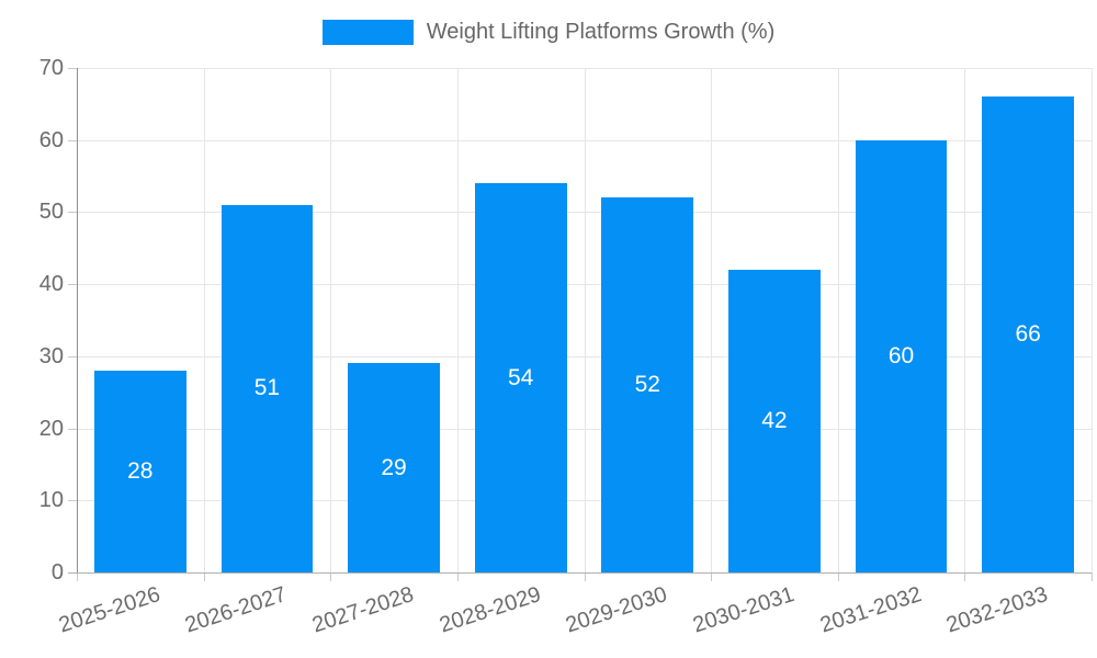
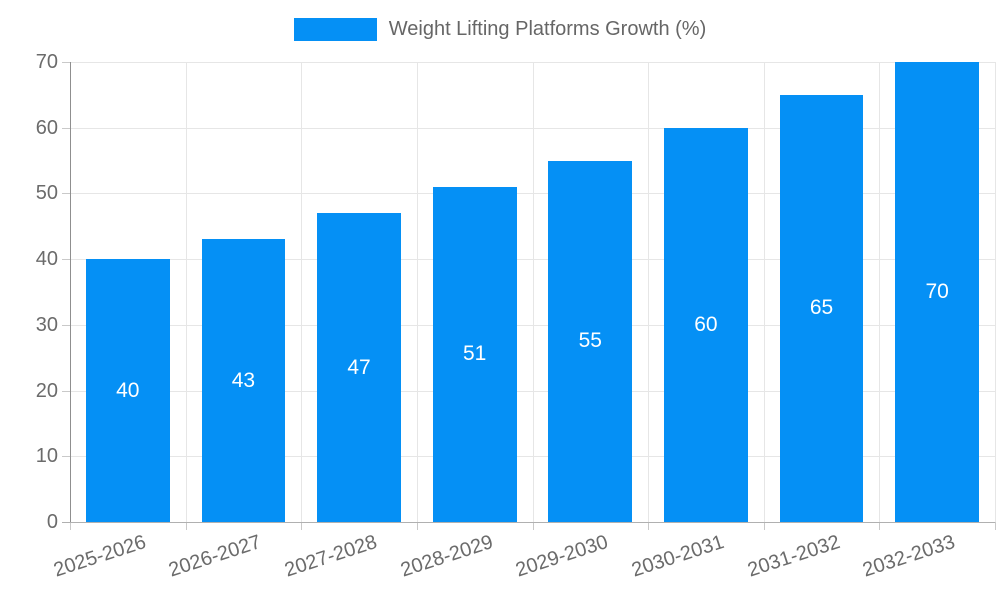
2025-2026: 28 -> 40
2026-2027: 51 -> 43
2027-2028: 29 -> 47
2028-2029: 54 -> 51
2029-2030: 52 -> 55
2030-2031: 42 -> 60
2031-2032: 60 -> 65
2032-2033: 66 -> 70
